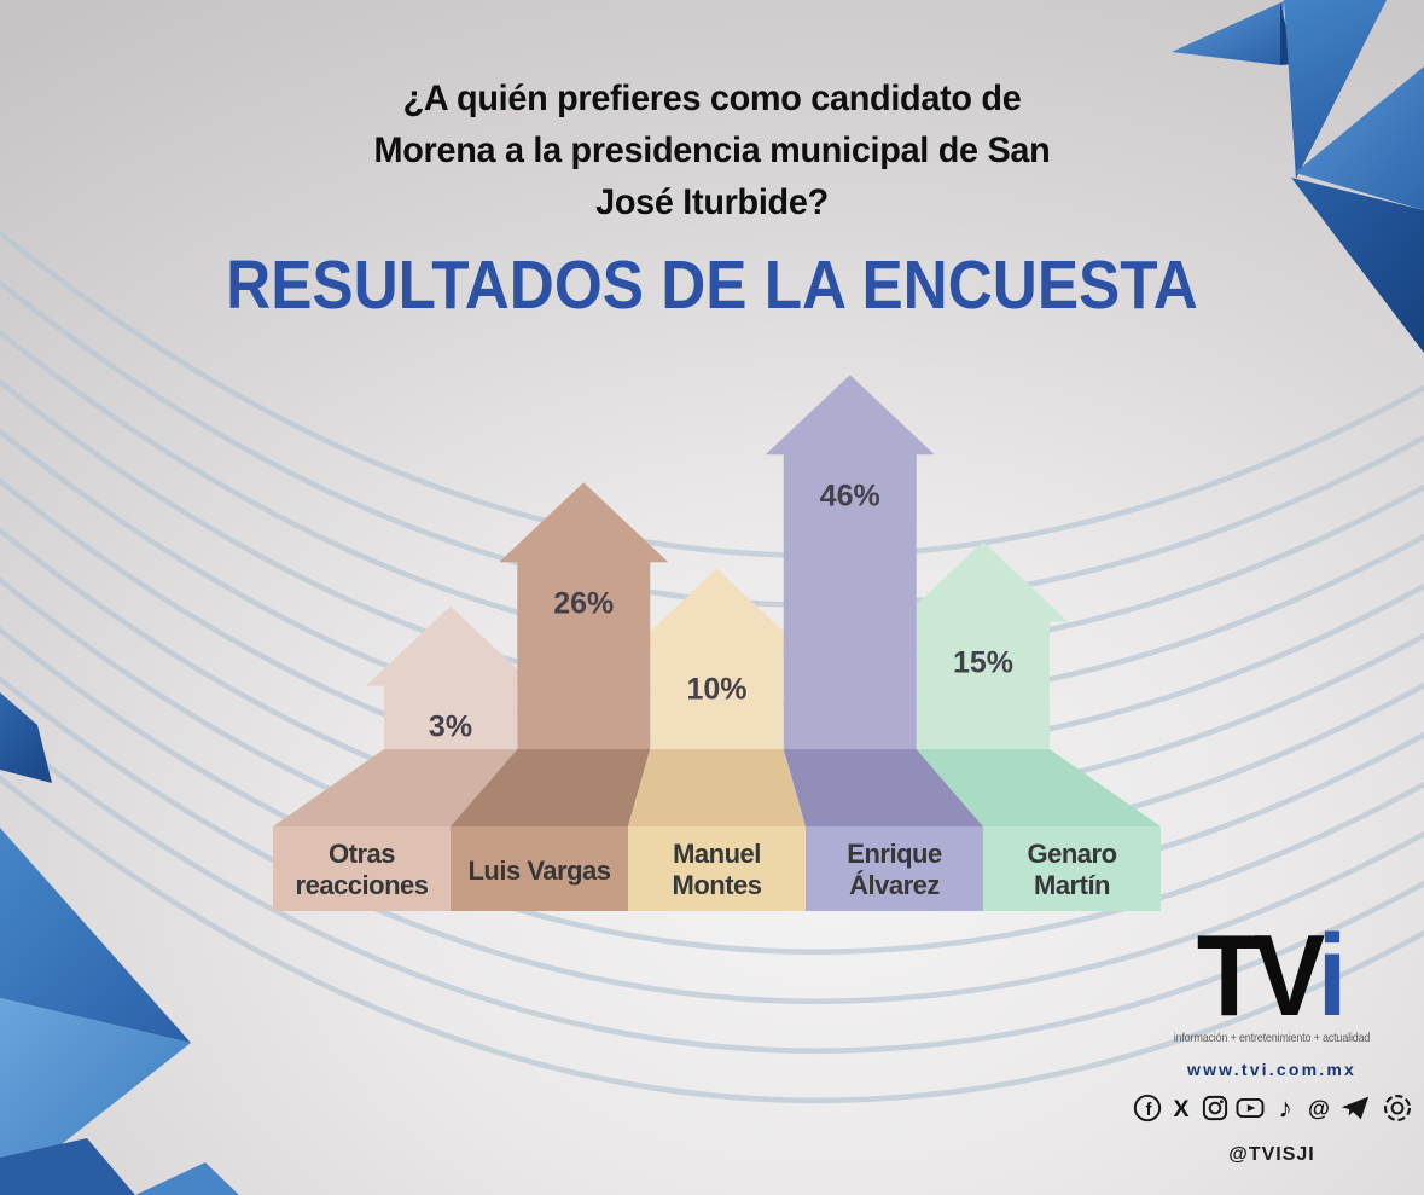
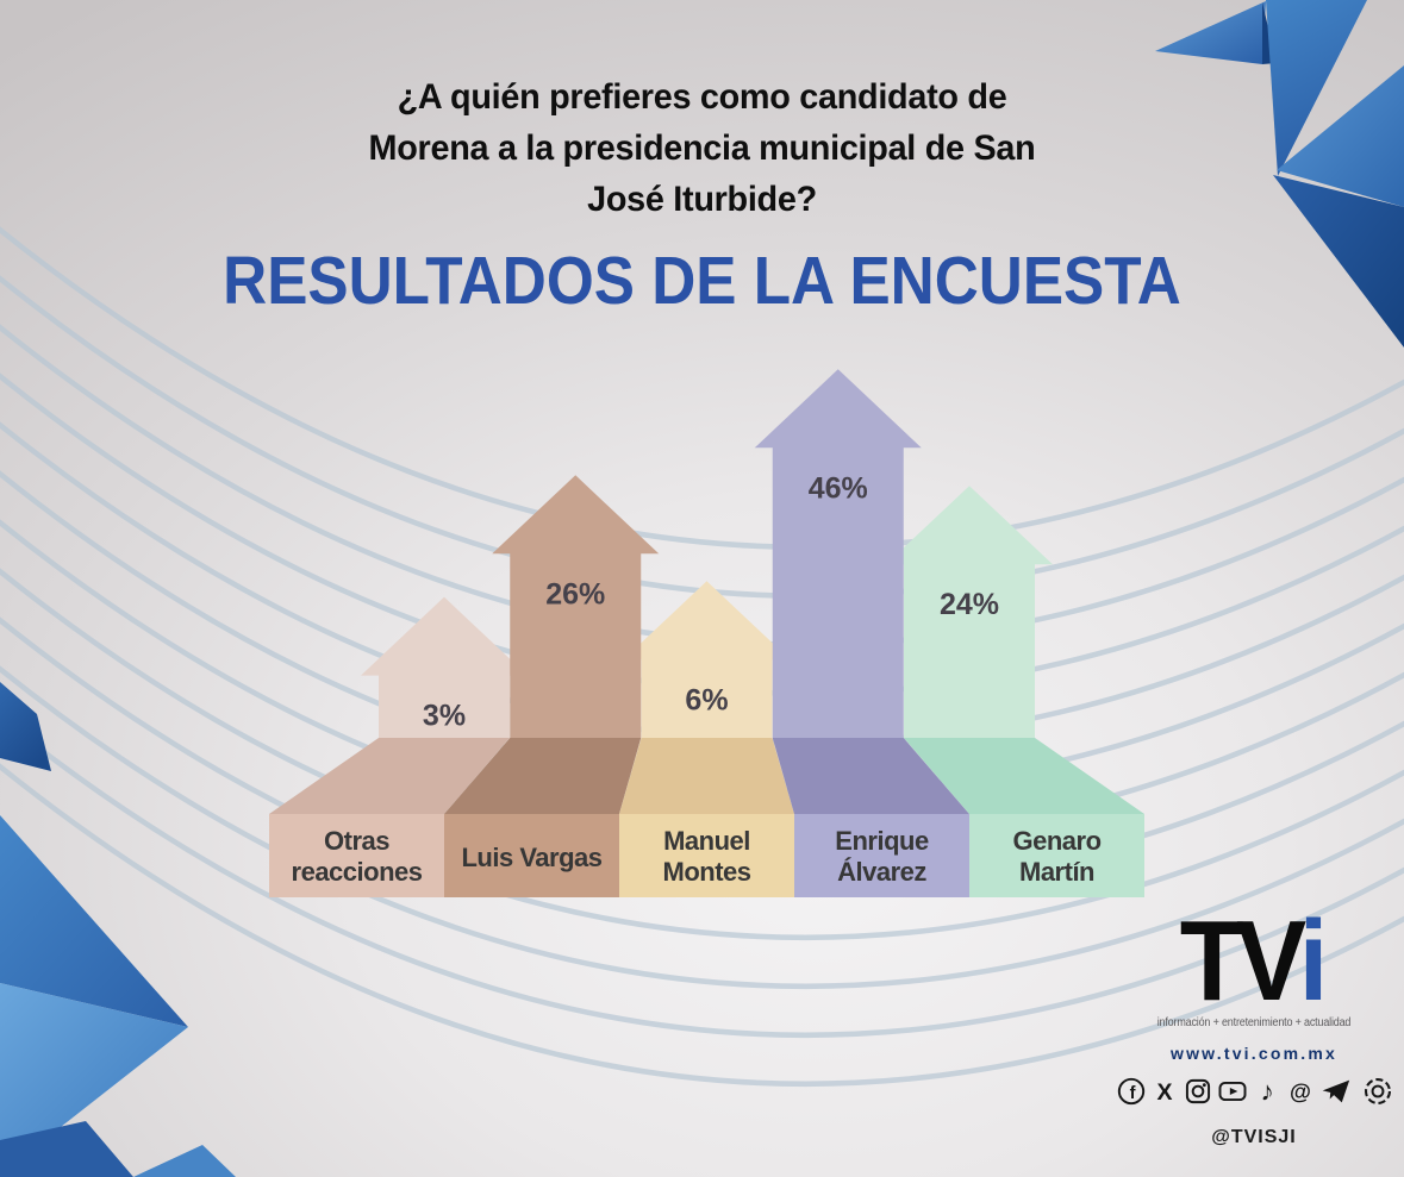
Manuel Montes: 10% -> 6%
Genaro Martín: 15% -> 24%
